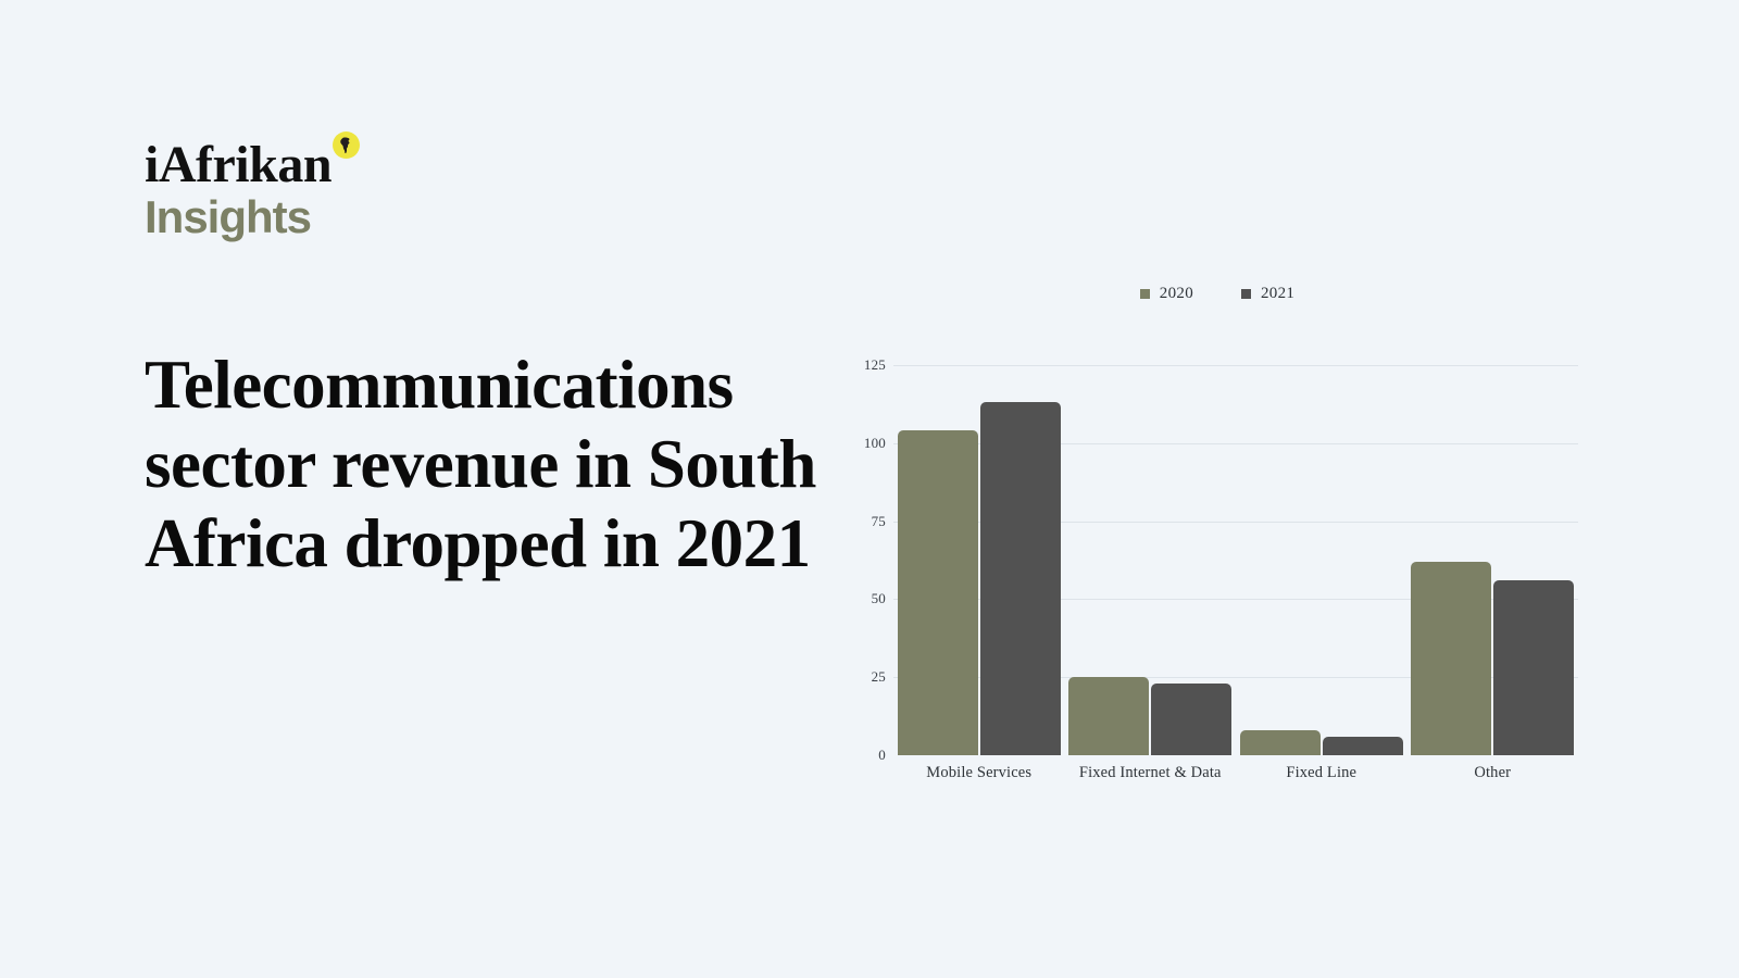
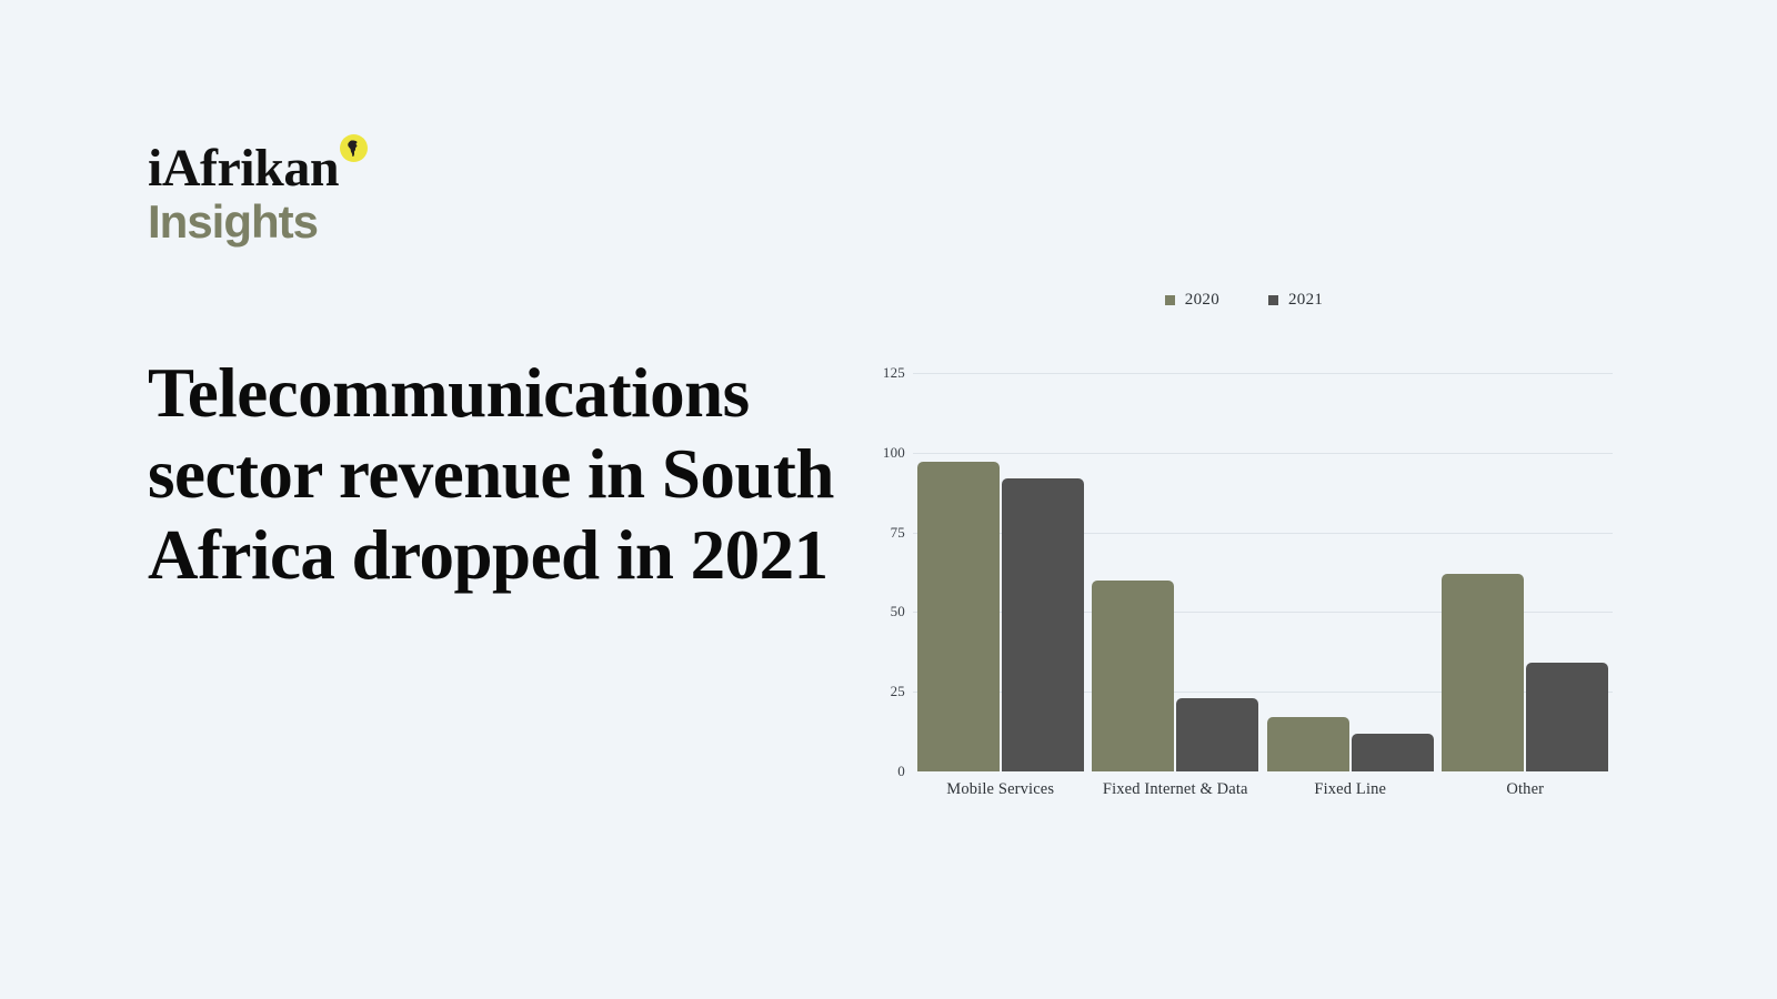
2020/Mobile Services: 104 -> 97
2021/Mobile Services: 113 -> 92
2020/Fixed Internet & Data: 25 -> 60
2020/Fixed Line: 8 -> 17
2021/Fixed Line: 6 -> 12
2021/Other: 56 -> 34
